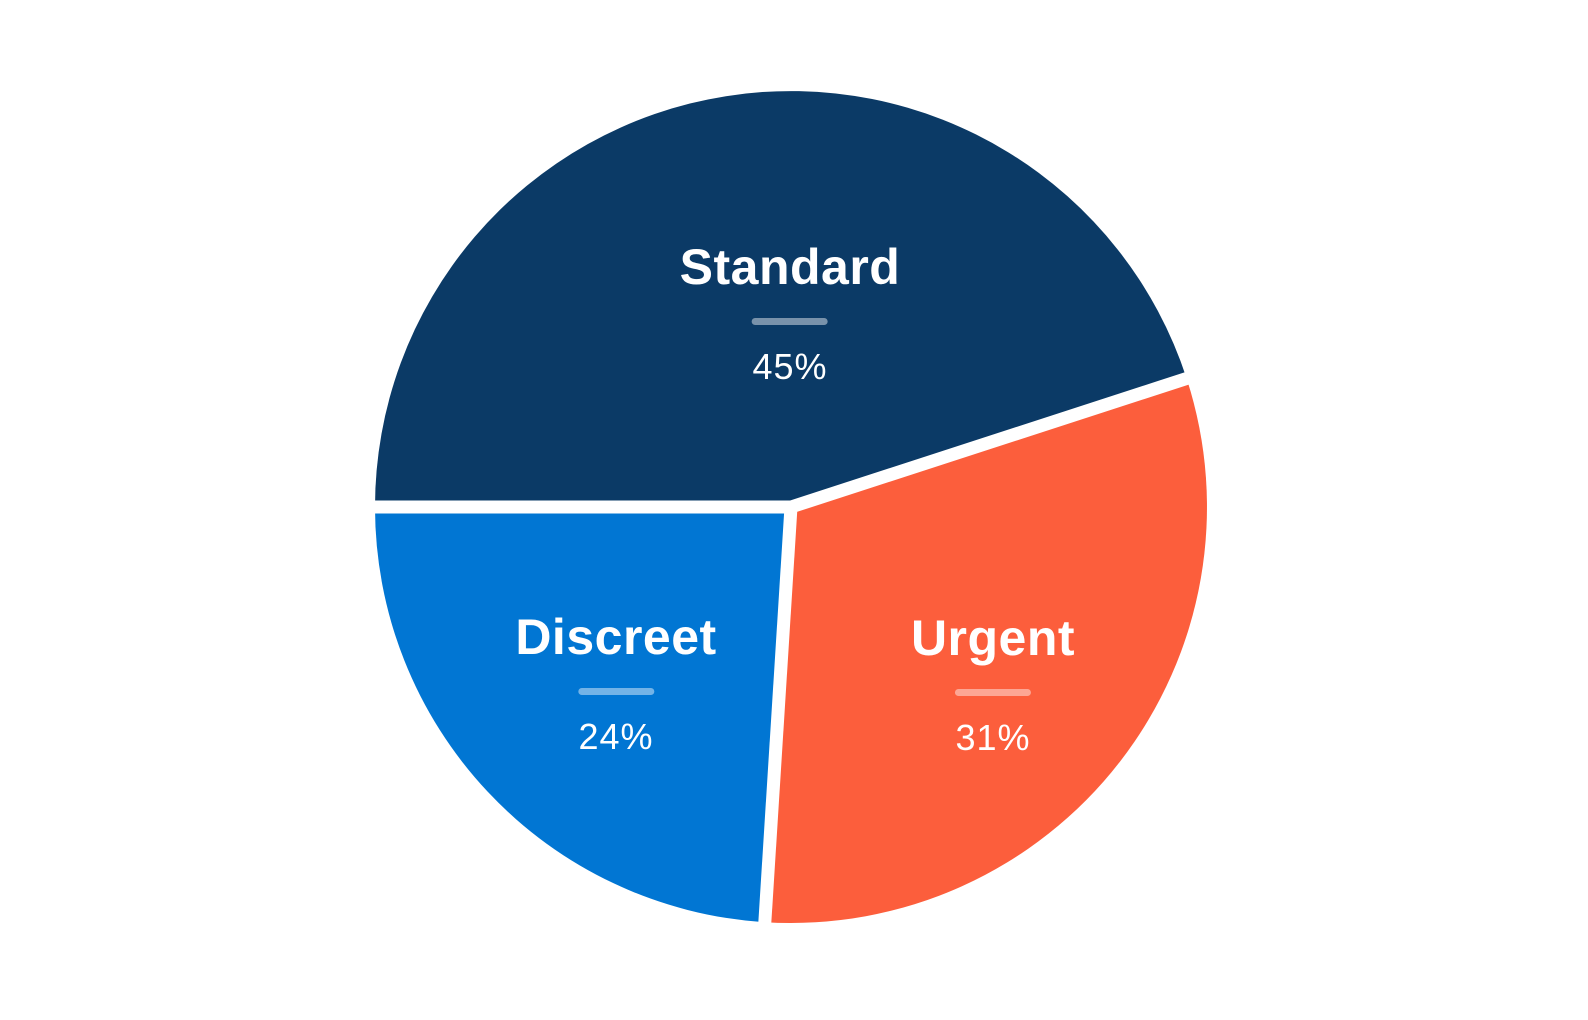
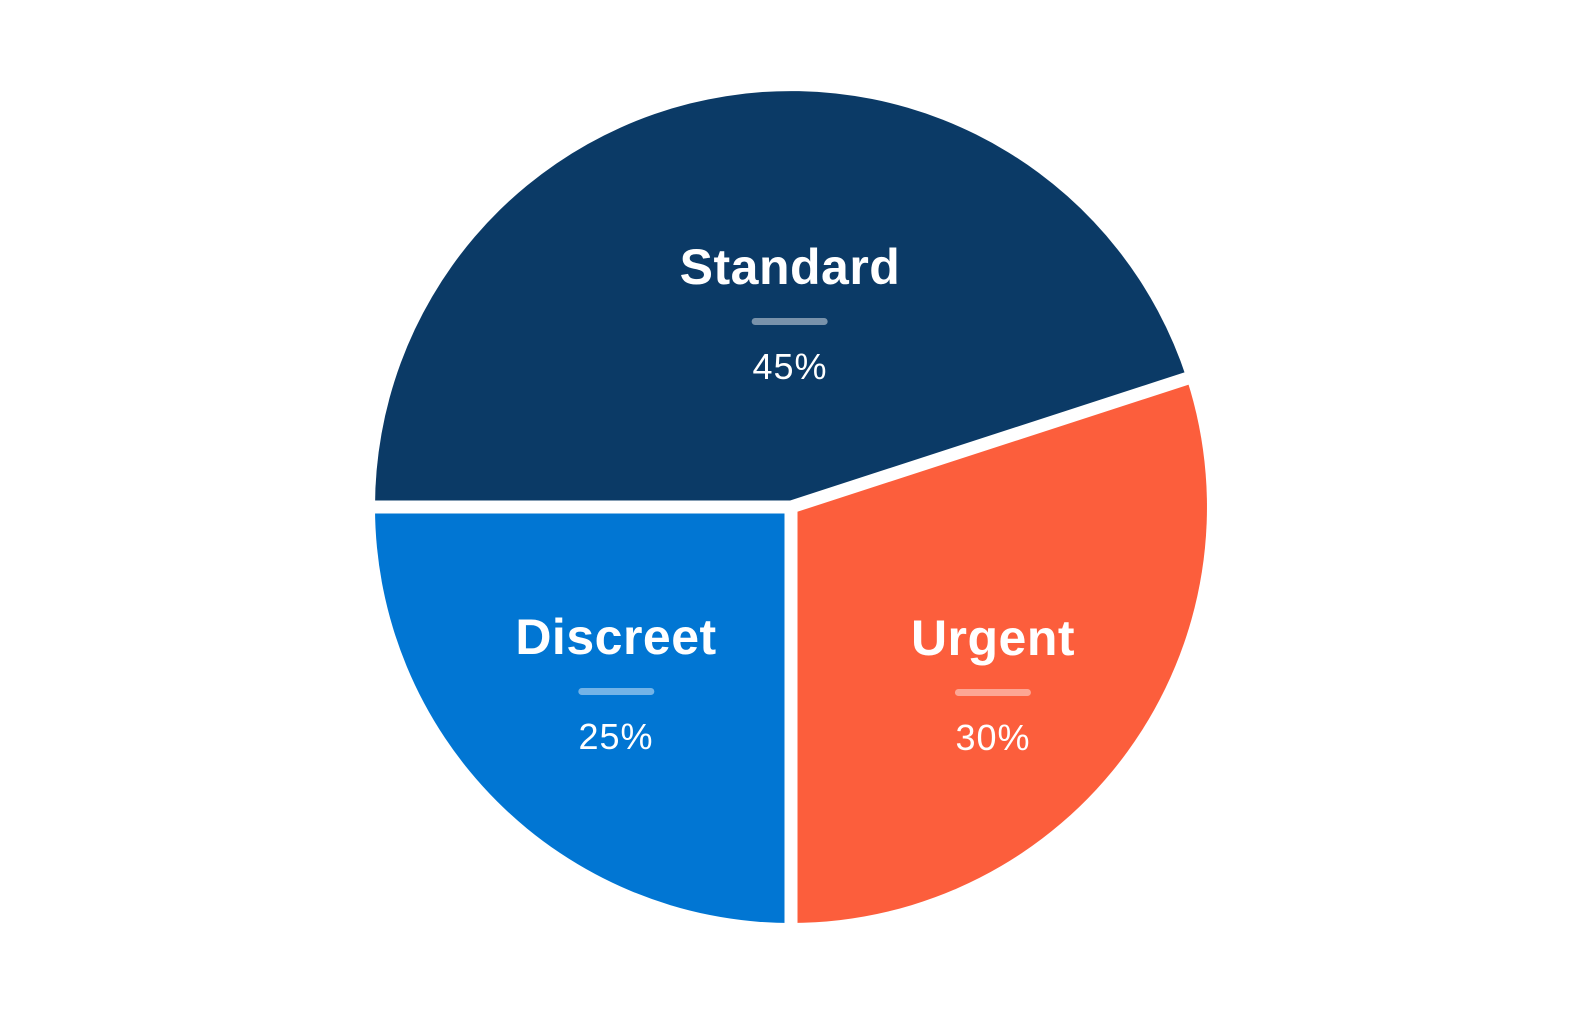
Urgent: 31% -> 30%
Discreet: 24% -> 25%
